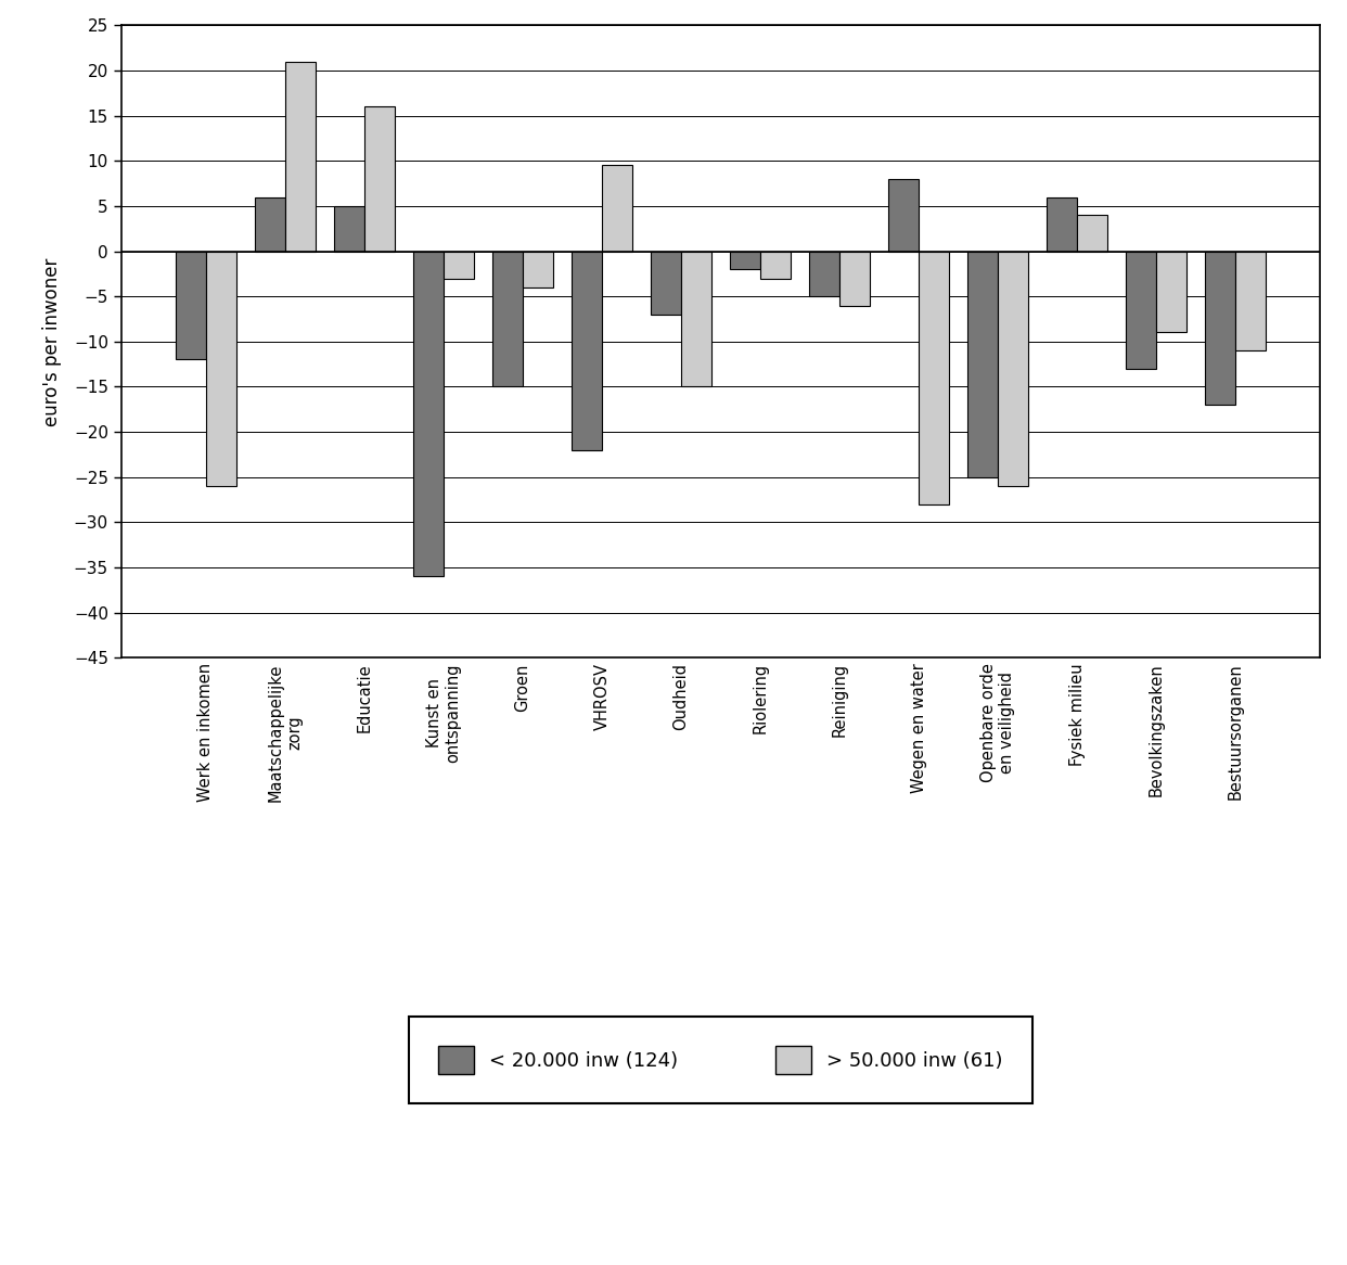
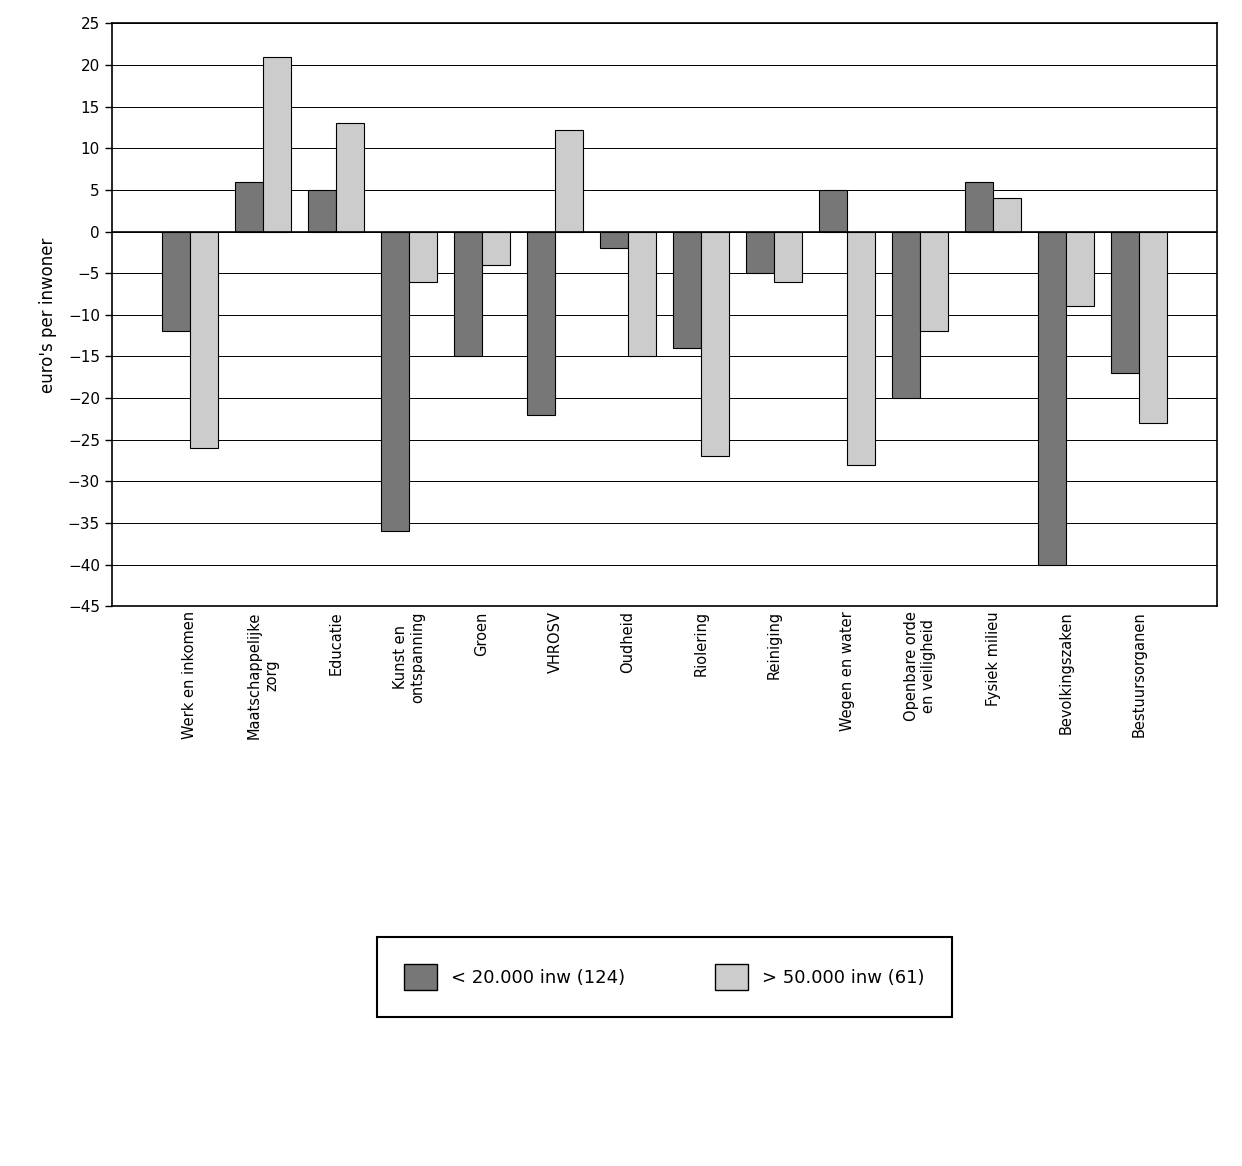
> 50.000 inw (61)/Educatie: 16.0 -> 13.0
> 50.000 inw (61)/Kunst en ontspanning: -3.0 -> -6.0
> 50.000 inw (61)/VHROSV: 9.5 -> 12.2
< 20.000 inw (124)/Oudheid: -7 -> -2
< 20.000 inw (124)/Riolering: -2 -> -14
> 50.000 inw (61)/Riolering: -3.0 -> -27.0
< 20.000 inw (124)/Wegen en water: 8 -> 5
< 20.000 inw (124)/Openbare orde en veiligheid: -25 -> -20
> 50.000 inw (61)/Openbare orde en veiligheid: -26.0 -> -12.0
< 20.000 inw (124)/Bevolkingszaken: -13 -> -40
> 50.000 inw (61)/Bestuursorganen: -11.0 -> -23.0
